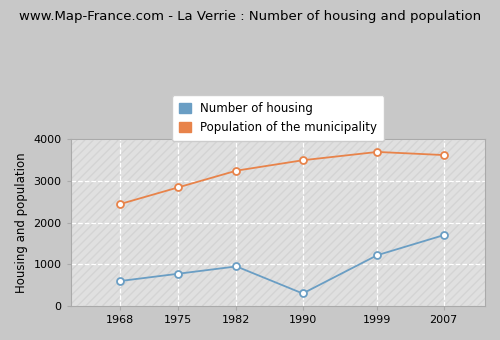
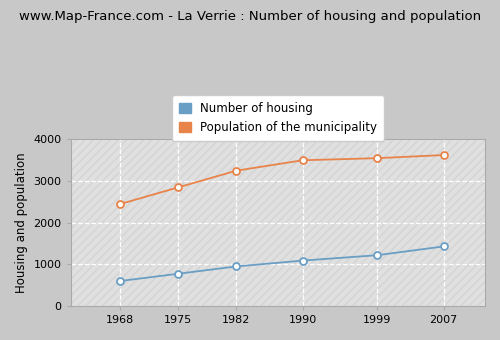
Number of housing/1990: 300 -> 1090
Population of the municipality/1999: 3700 -> 3550
Number of housing/2007: 1700 -> 1430
